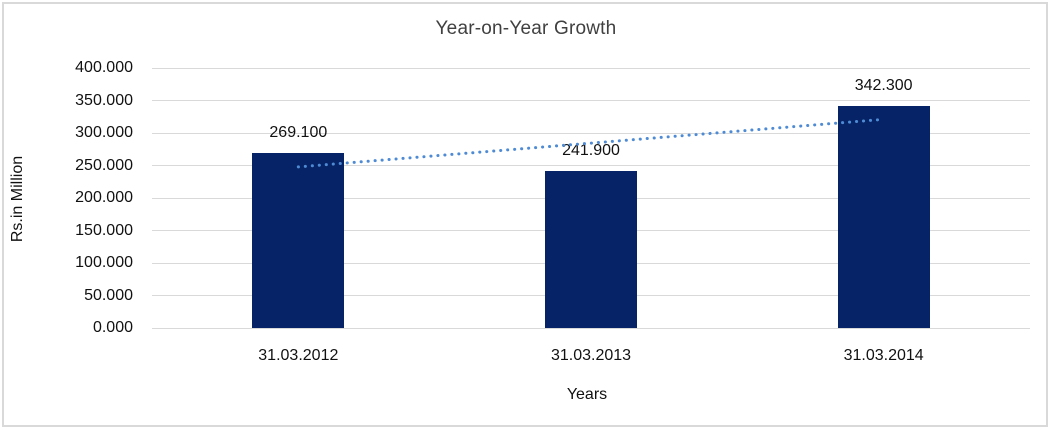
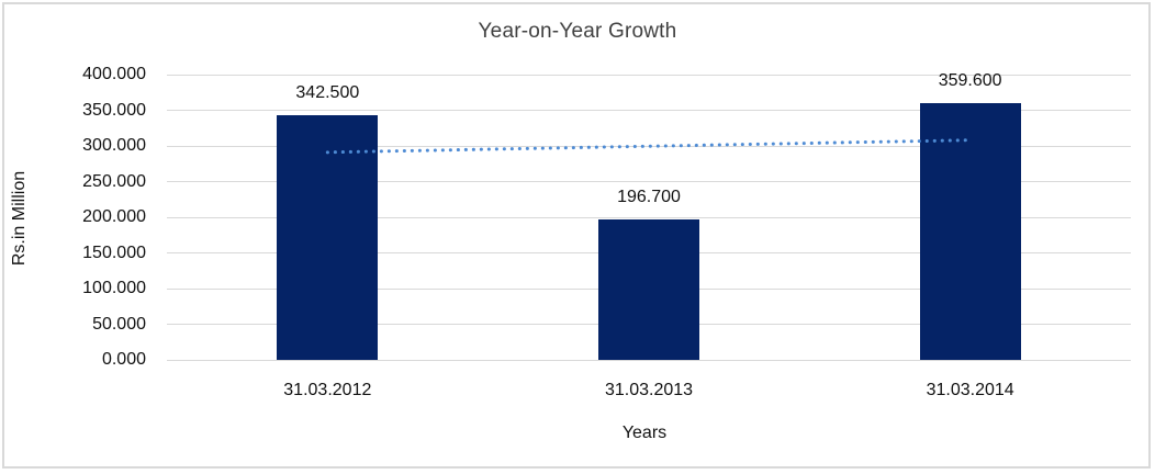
31.03.2012: 269.100 -> 342.500
31.03.2013: 241.900 -> 196.700
31.03.2014: 342.300 -> 359.600
